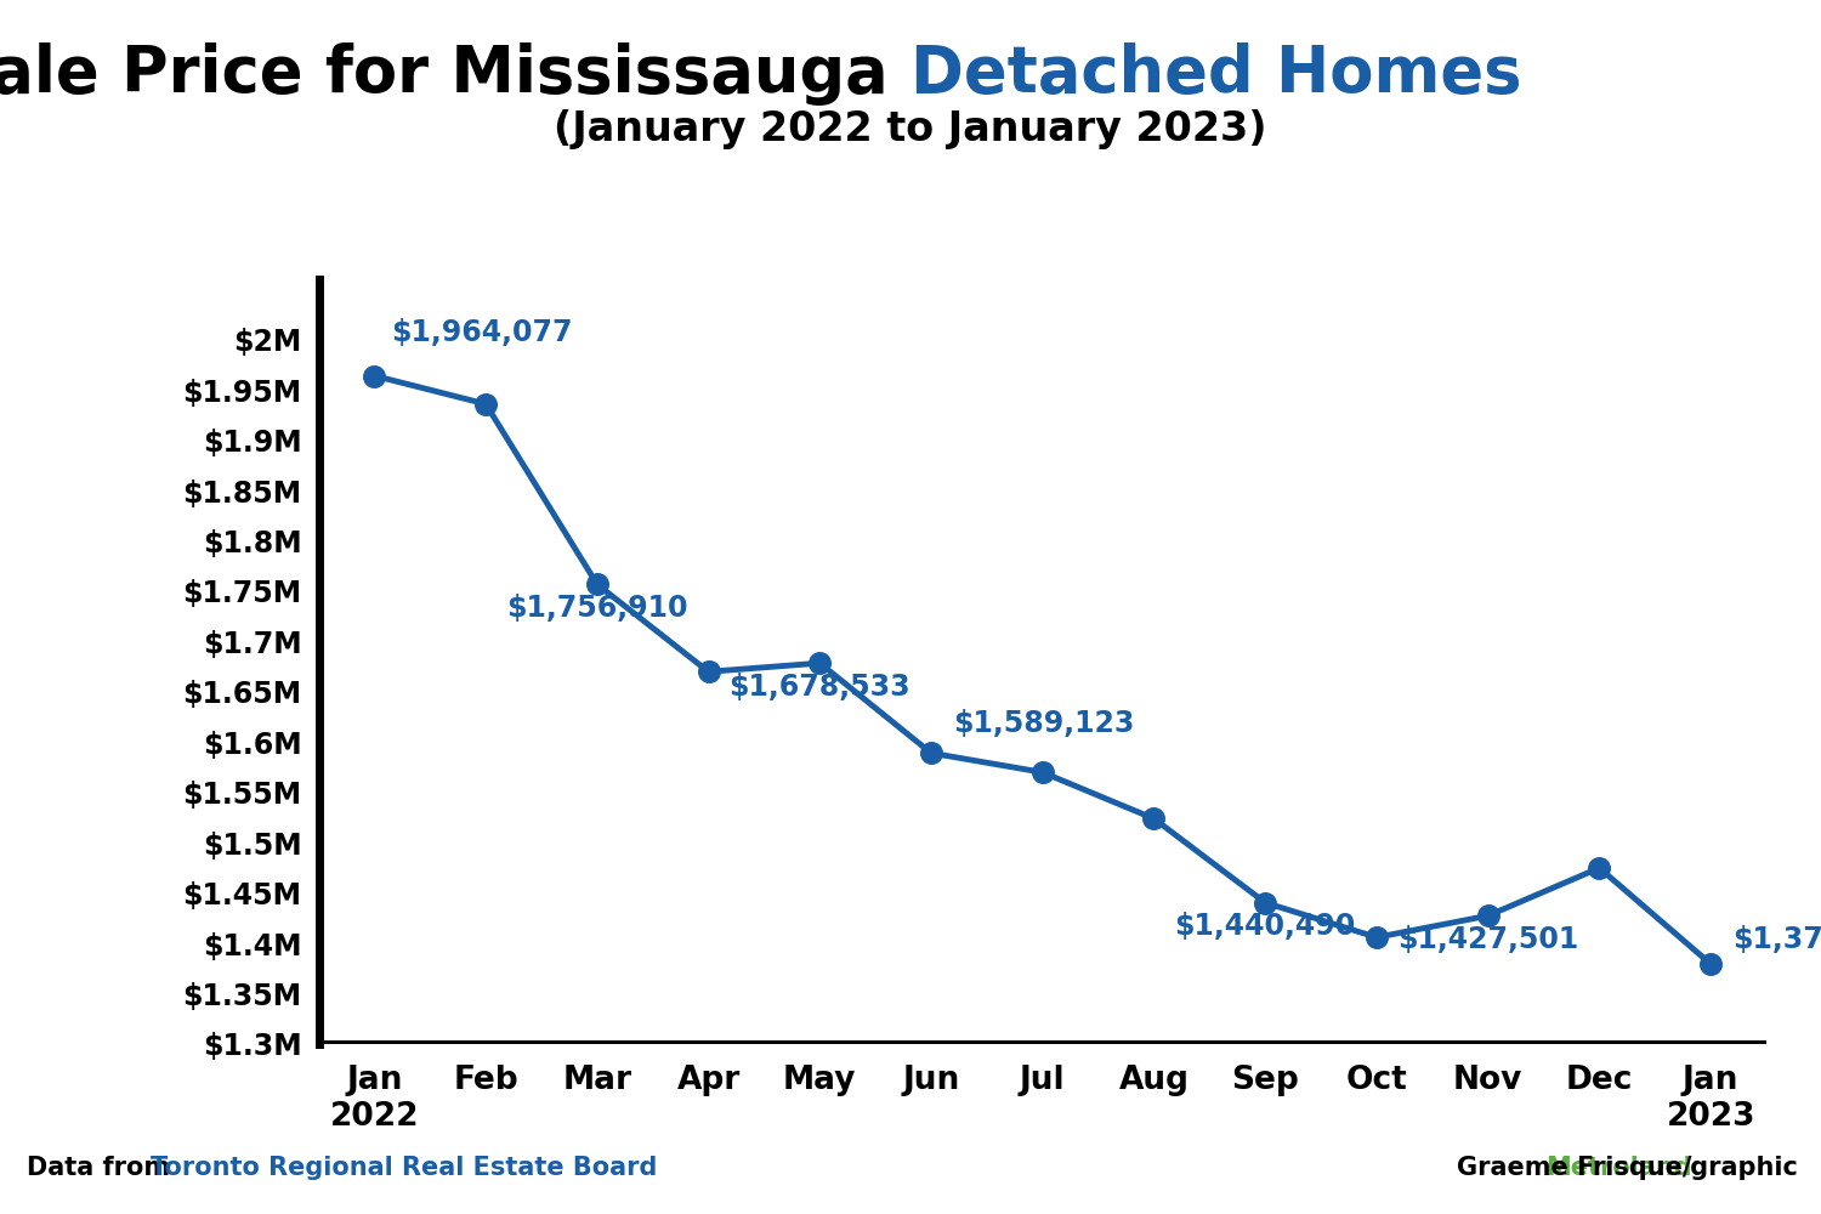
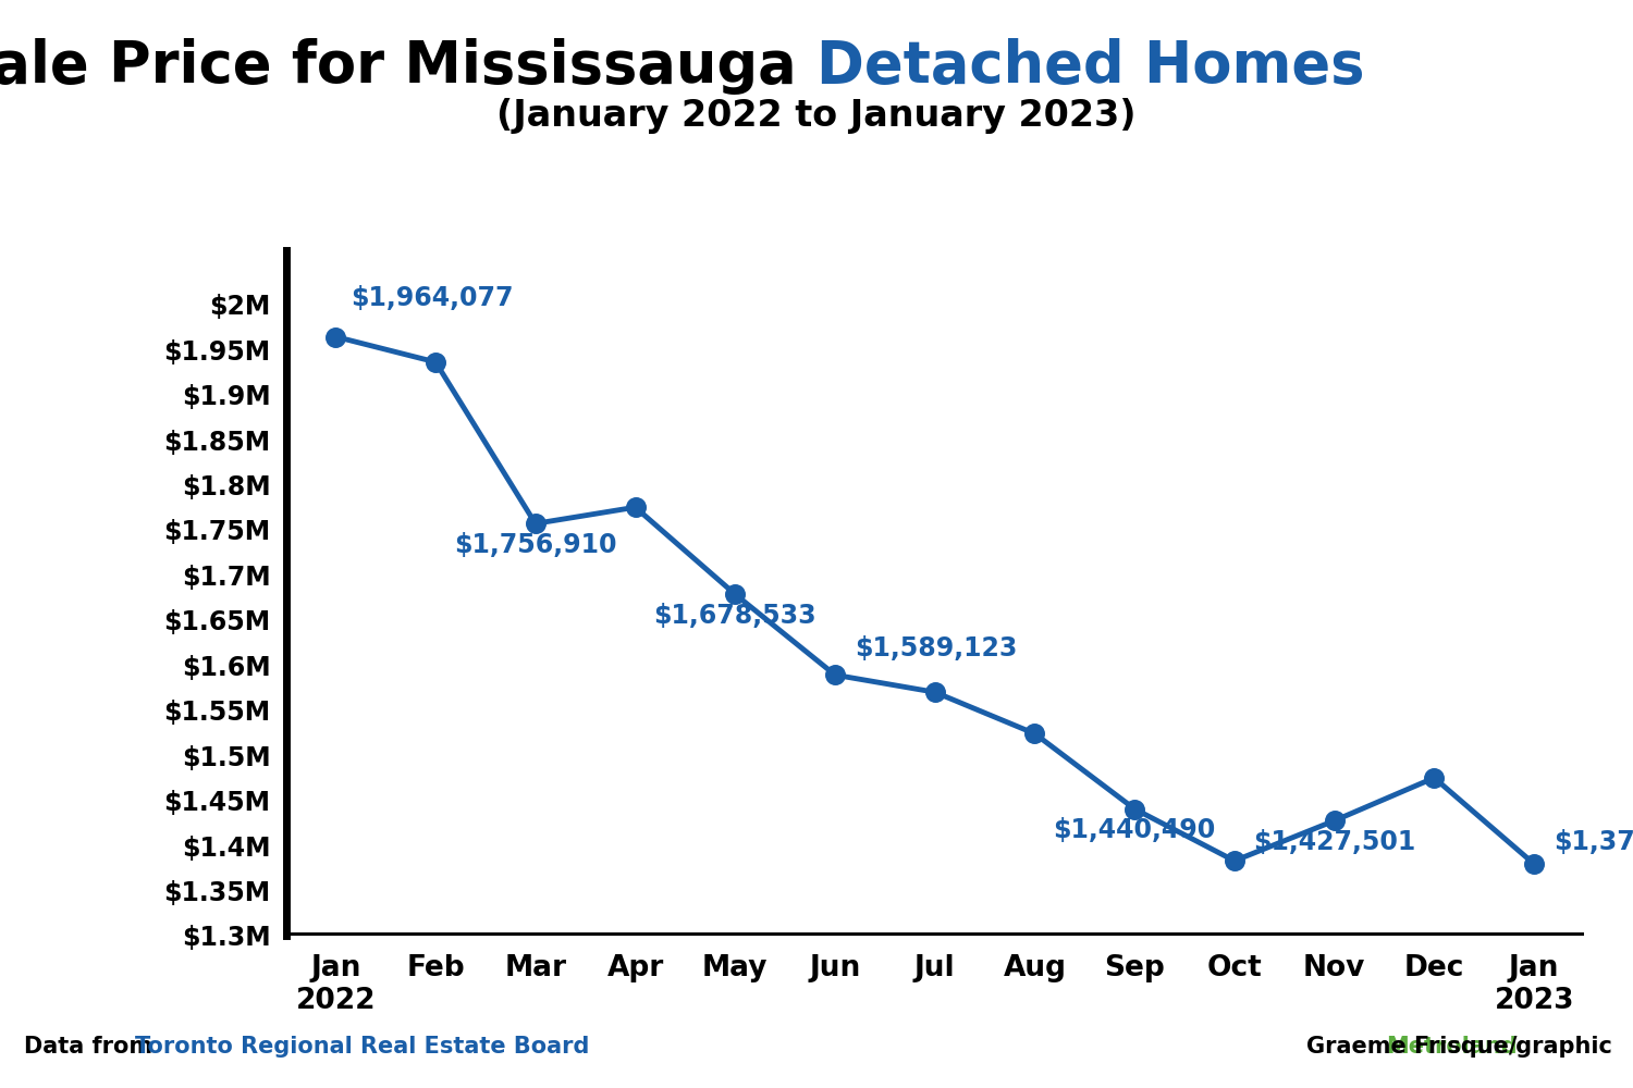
Apr: $1.670M -> $1.775M
Oct: $1.406M -> $1.383M
